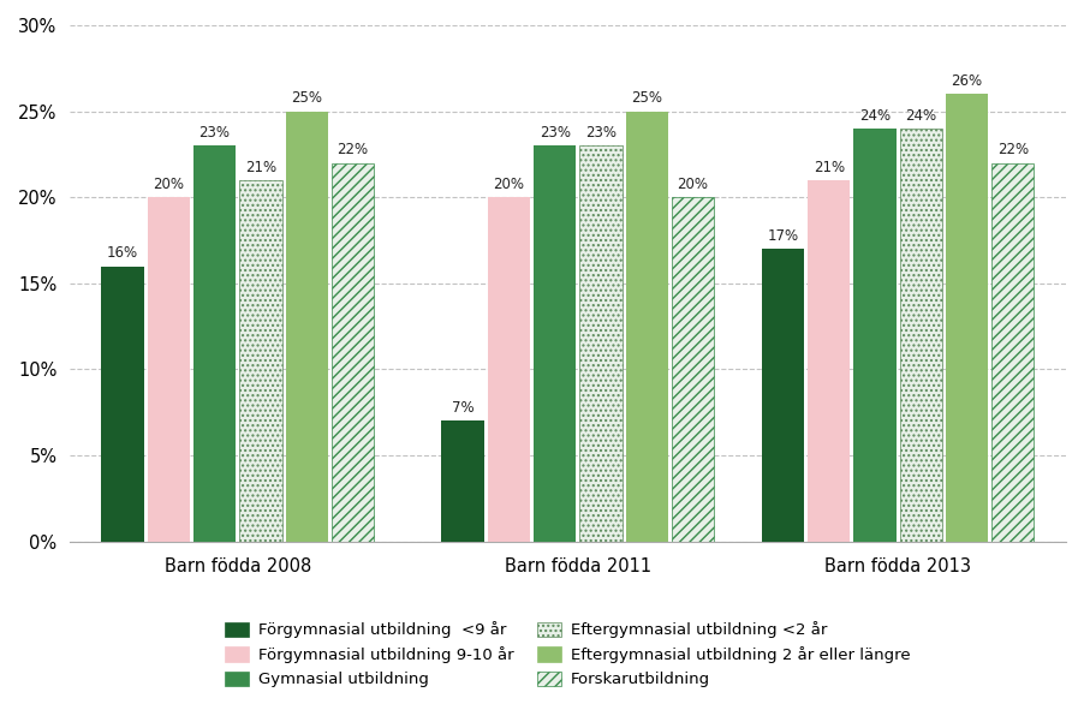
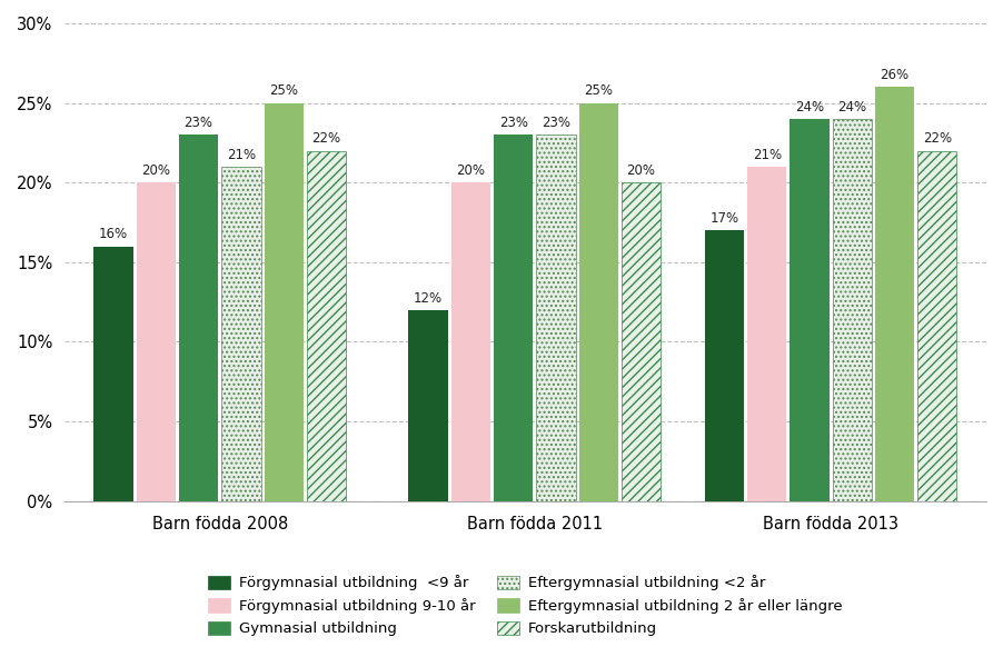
Förgymnasial utbildning <9 år/Barn födda 2011: 7% -> 12%
